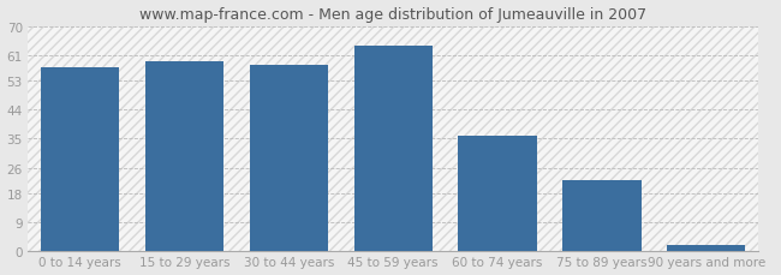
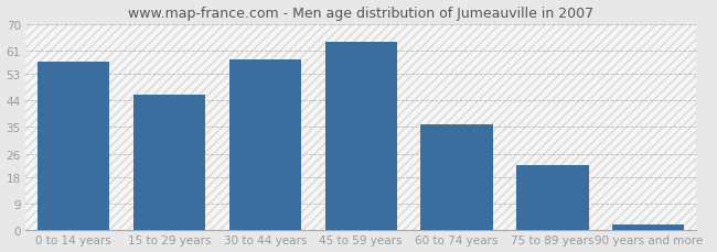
15 to 29 years: 59 -> 46
